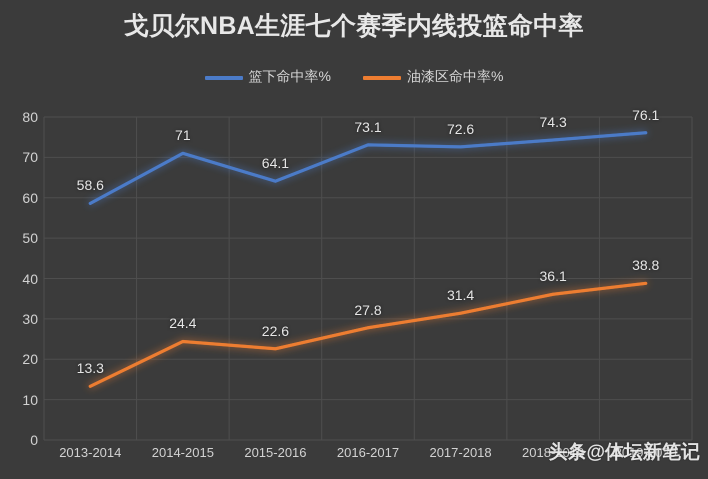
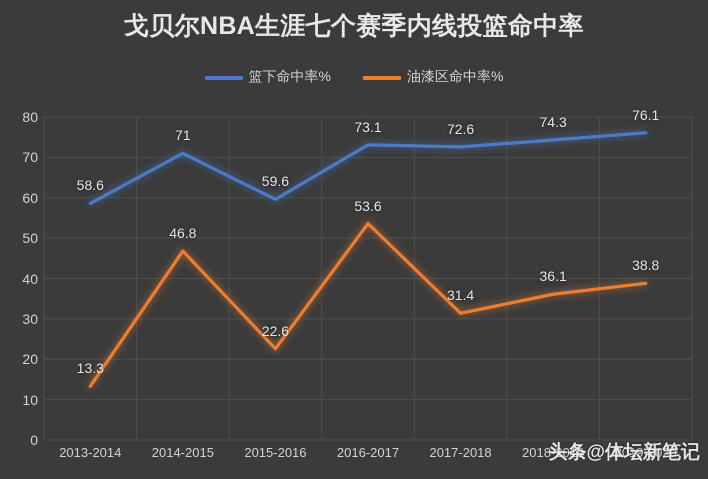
油漆区命中率%/2014-2015: 24.4 -> 46.8
篮下命中率%/2015-2016: 64.1 -> 59.6
油漆区命中率%/2016-2017: 27.8 -> 53.6
